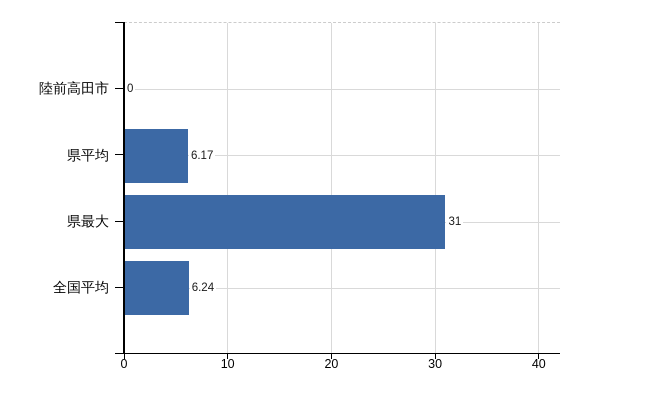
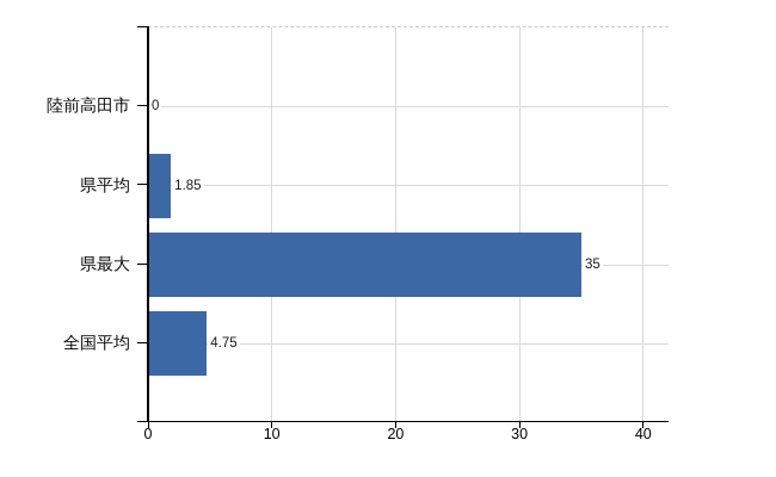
県平均: 6.17 -> 1.85
県最大: 31 -> 35
全国平均: 6.24 -> 4.75
